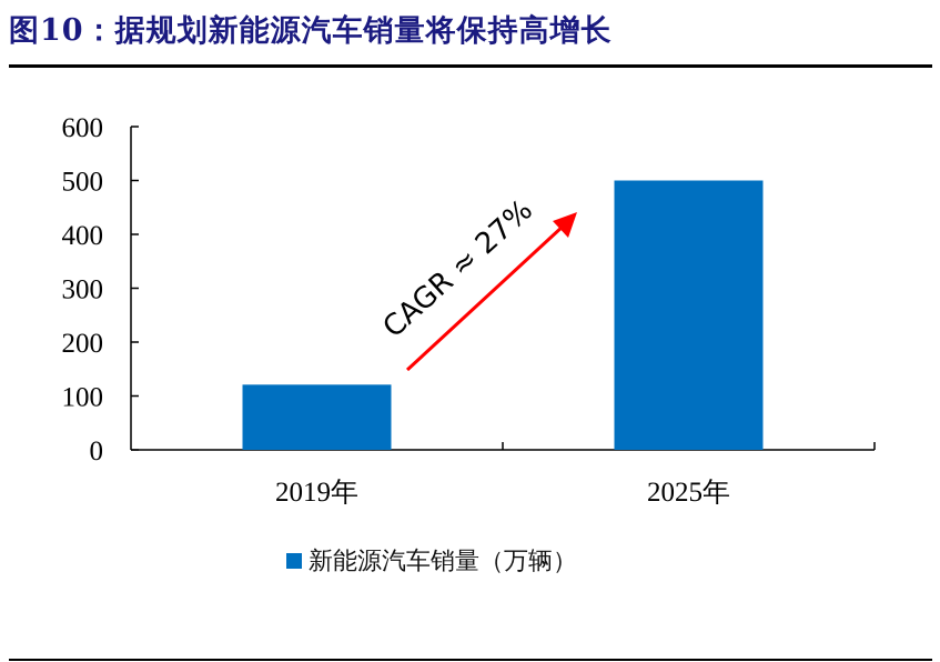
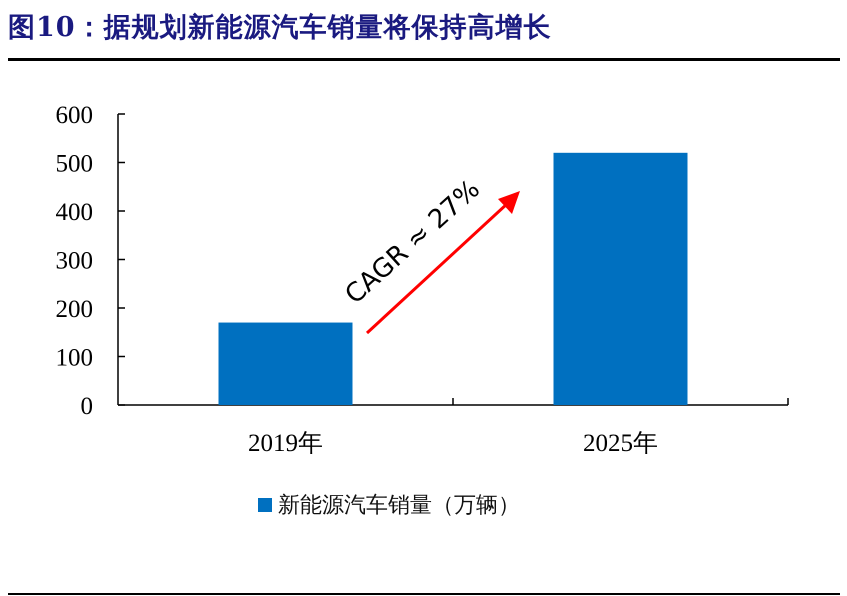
2019年: 120 -> 170
2025年: 500 -> 520
